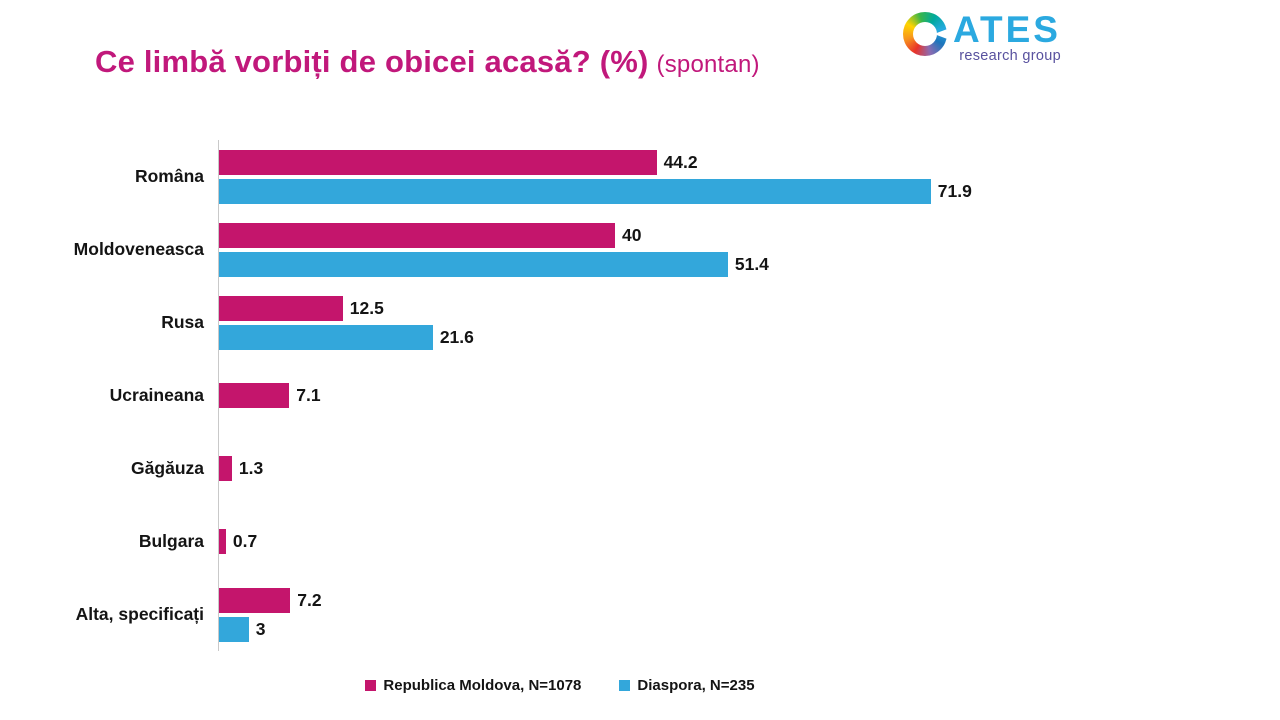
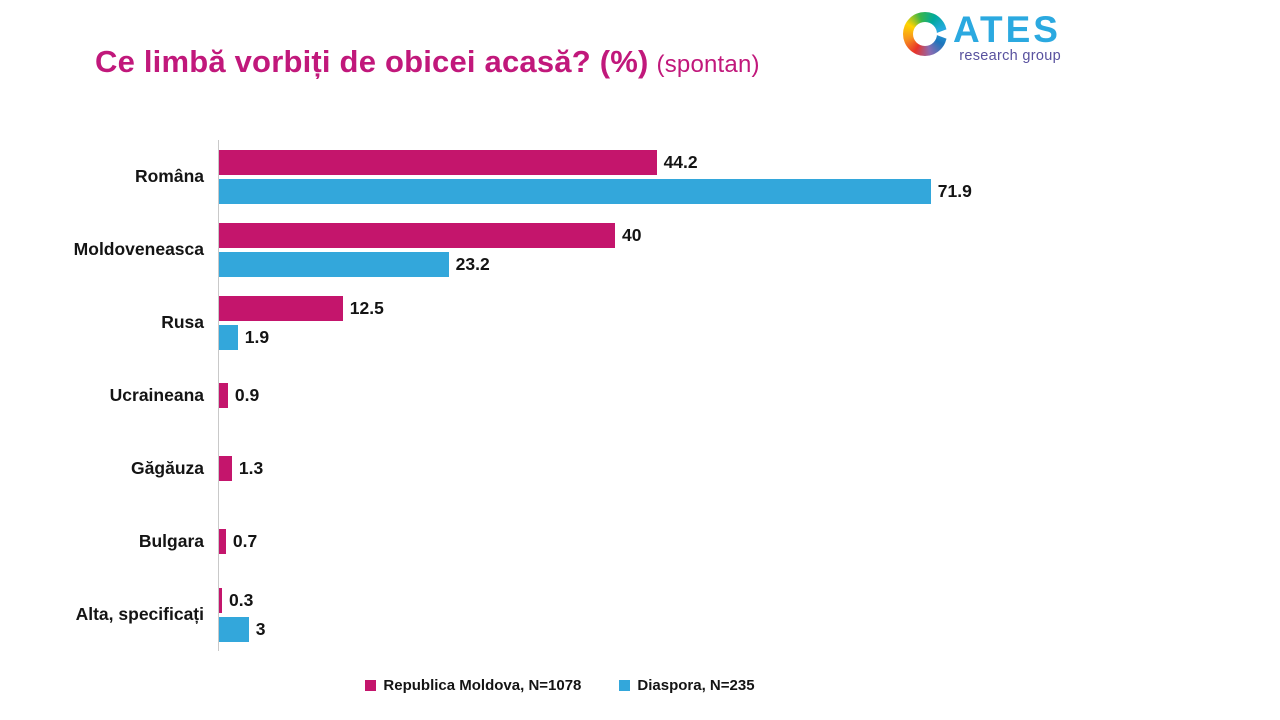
Diaspora, N=235/Moldoveneasca: 51.4 -> 23.2
Diaspora, N=235/Rusa: 21.6 -> 1.9
Republica Moldova, N=1078/Ucraineana: 7.1 -> 0.9
Republica Moldova, N=1078/Alta, specificați: 7.2 -> 0.3
